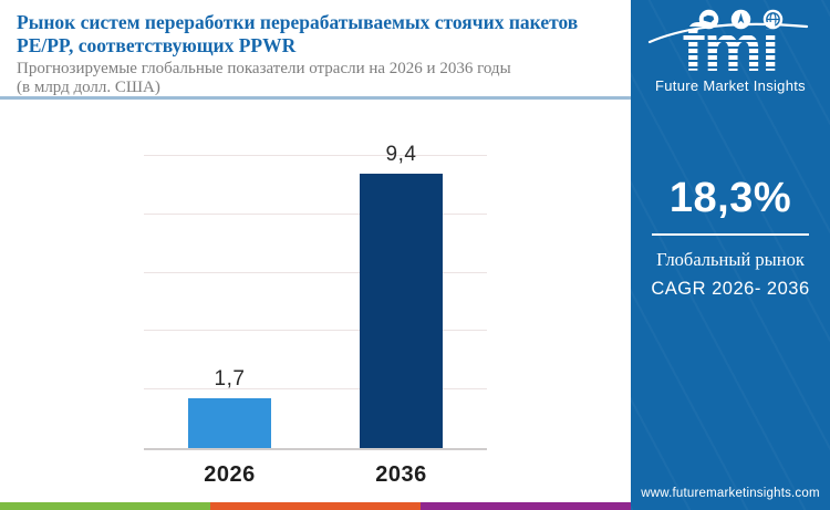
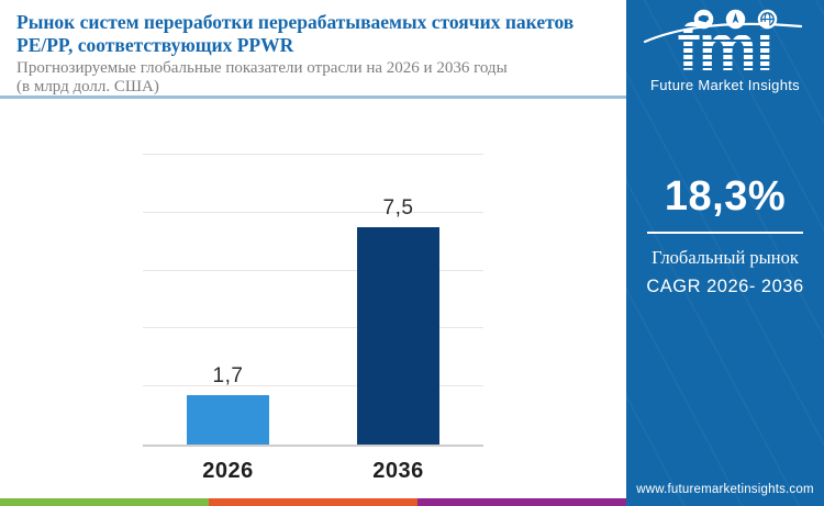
2036: 9,4 -> 7,5
